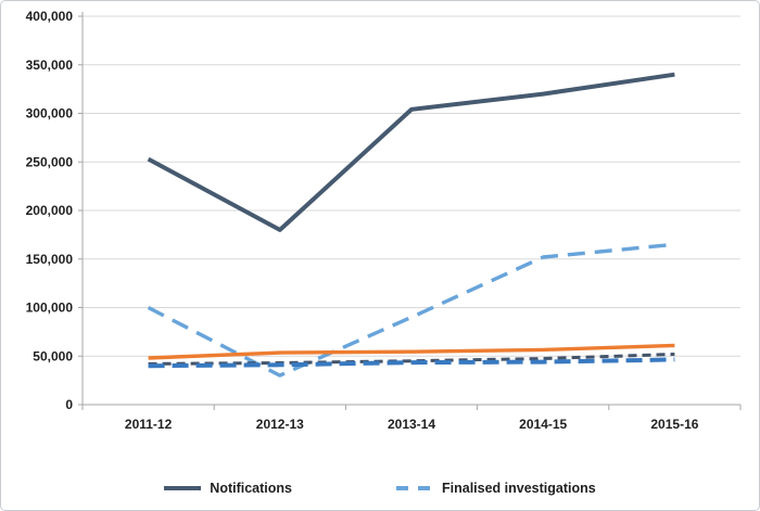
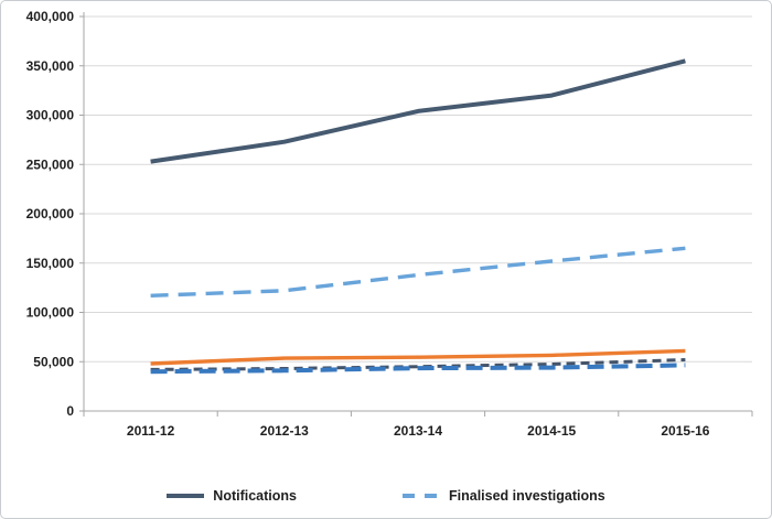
Finalised investigations/2011-12: 100000 -> 120000
Notifications/2012-13: 180000 -> 270000
Finalised investigations/2012-13: 30000 -> 120000
Finalised investigations/2013-14: 90000 -> 140000
Notifications/2015-16: 340000 -> 360000
